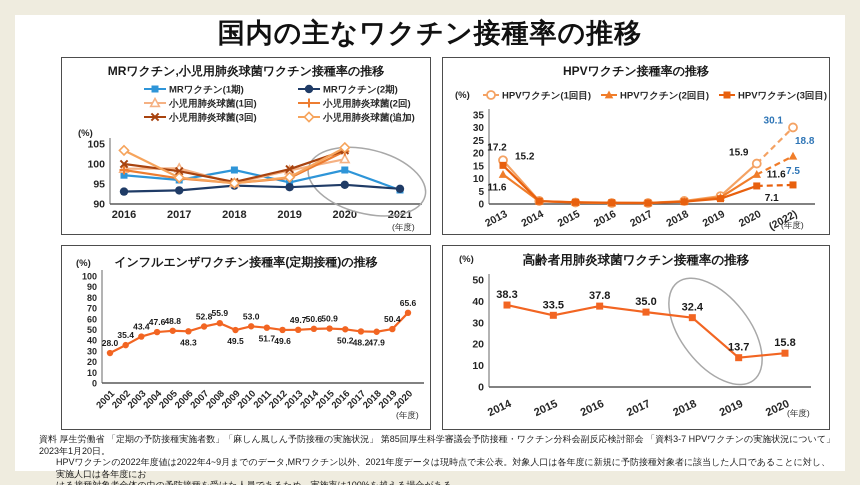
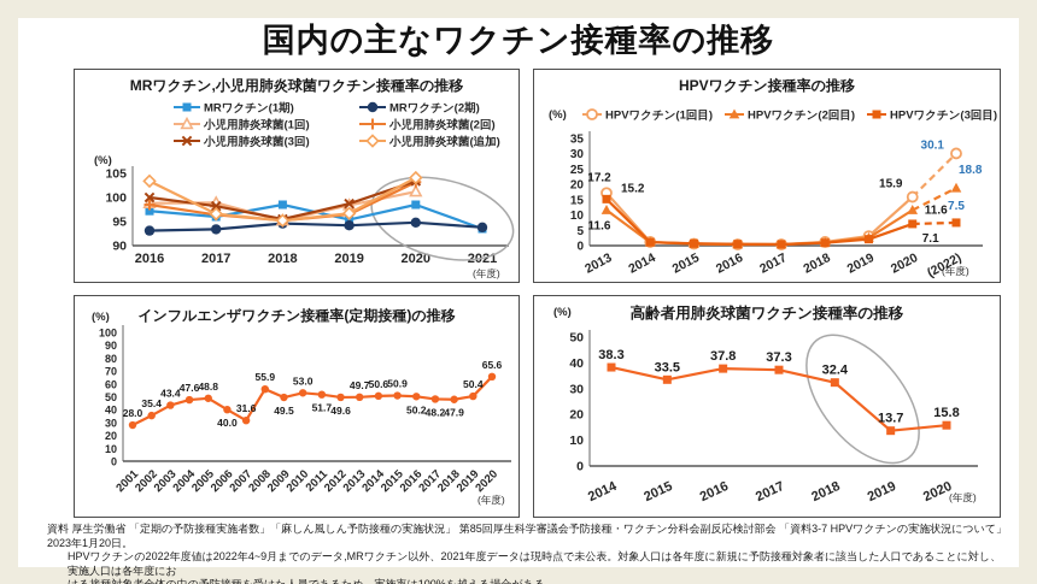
インフルエンザワクチン接種率(定期接種)の推移/2006: 48.3 -> 40.0
インフルエンザワクチン接種率(定期接種)の推移/2007: 52.8 -> 31.6
高齢者用肺炎球菌ワクチン接種率の推移/2017: 35.0 -> 37.3
